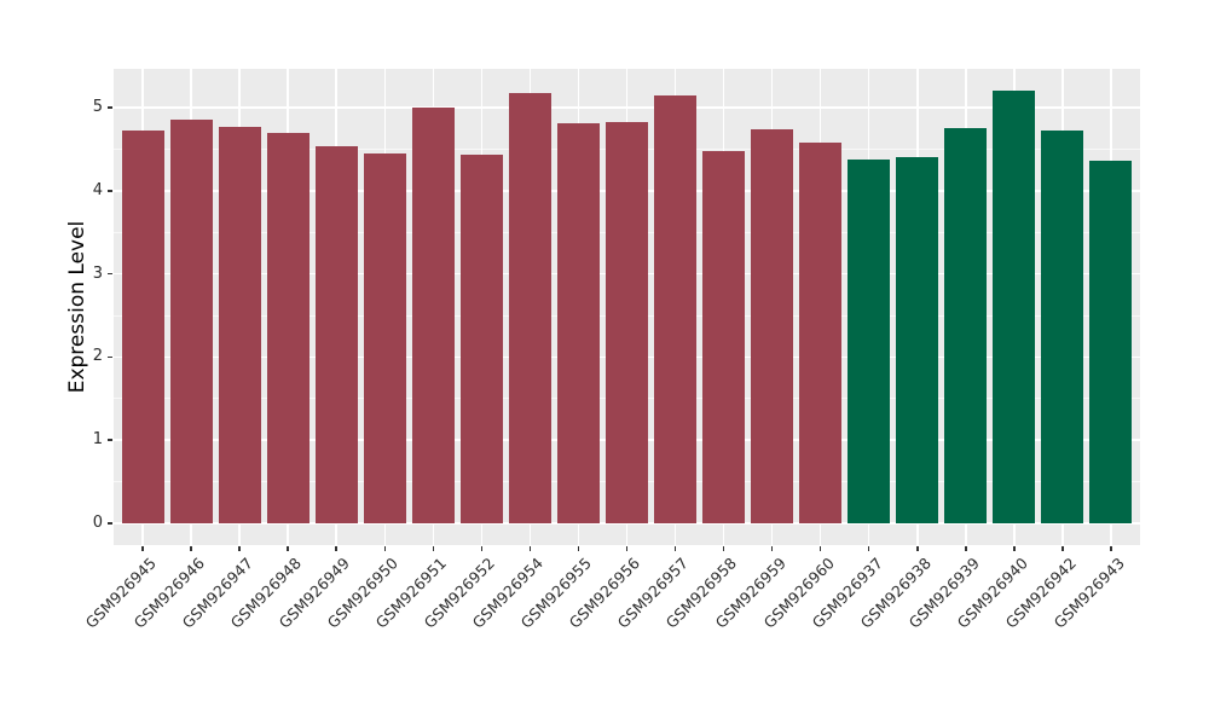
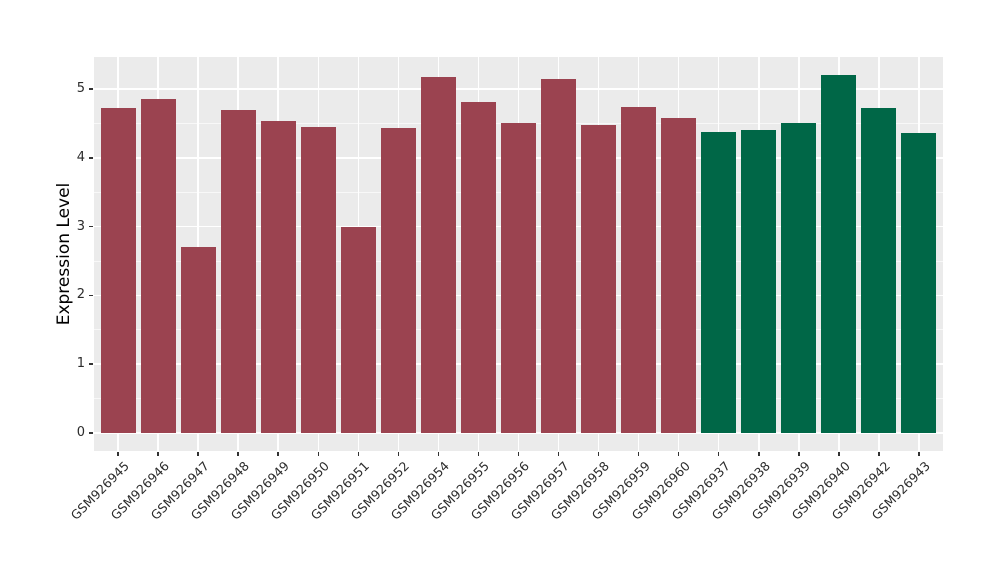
GSM926947: 4.8 -> 2.7
GSM926951: 5.0 -> 3.0
GSM926956: 4.8 -> 4.5
GSM926939: 4.8 -> 4.5
